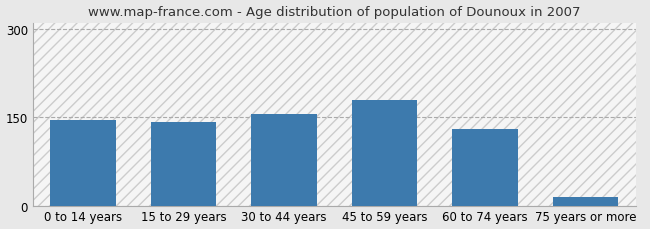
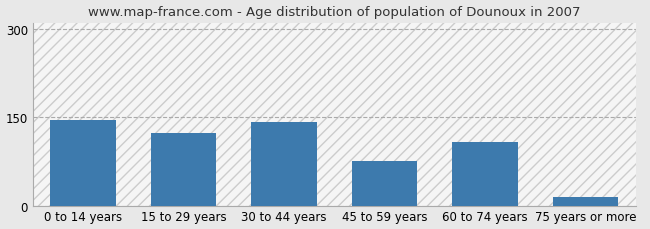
15 to 29 years: 142 -> 124
30 to 44 years: 155 -> 142
45 to 59 years: 180 -> 76
60 to 74 years: 130 -> 108
